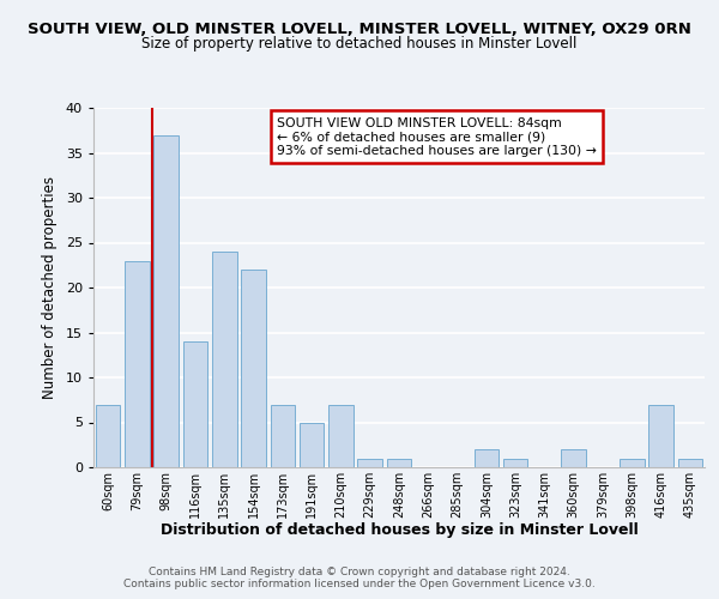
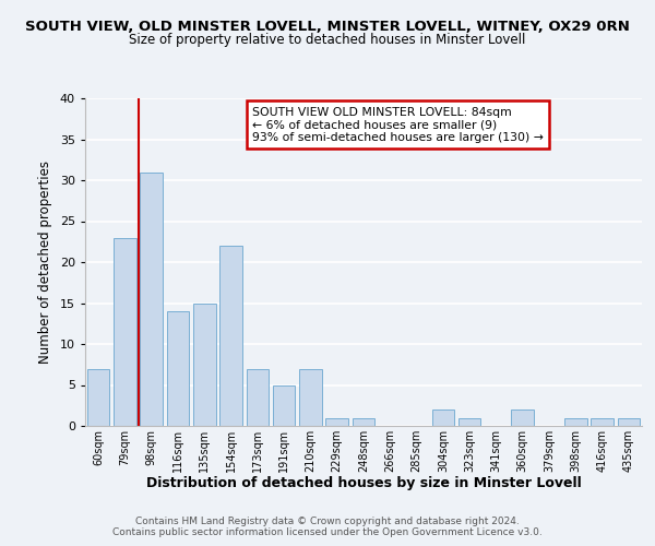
98sqm: 37 -> 31
135sqm: 24 -> 15
416sqm: 7 -> 1
